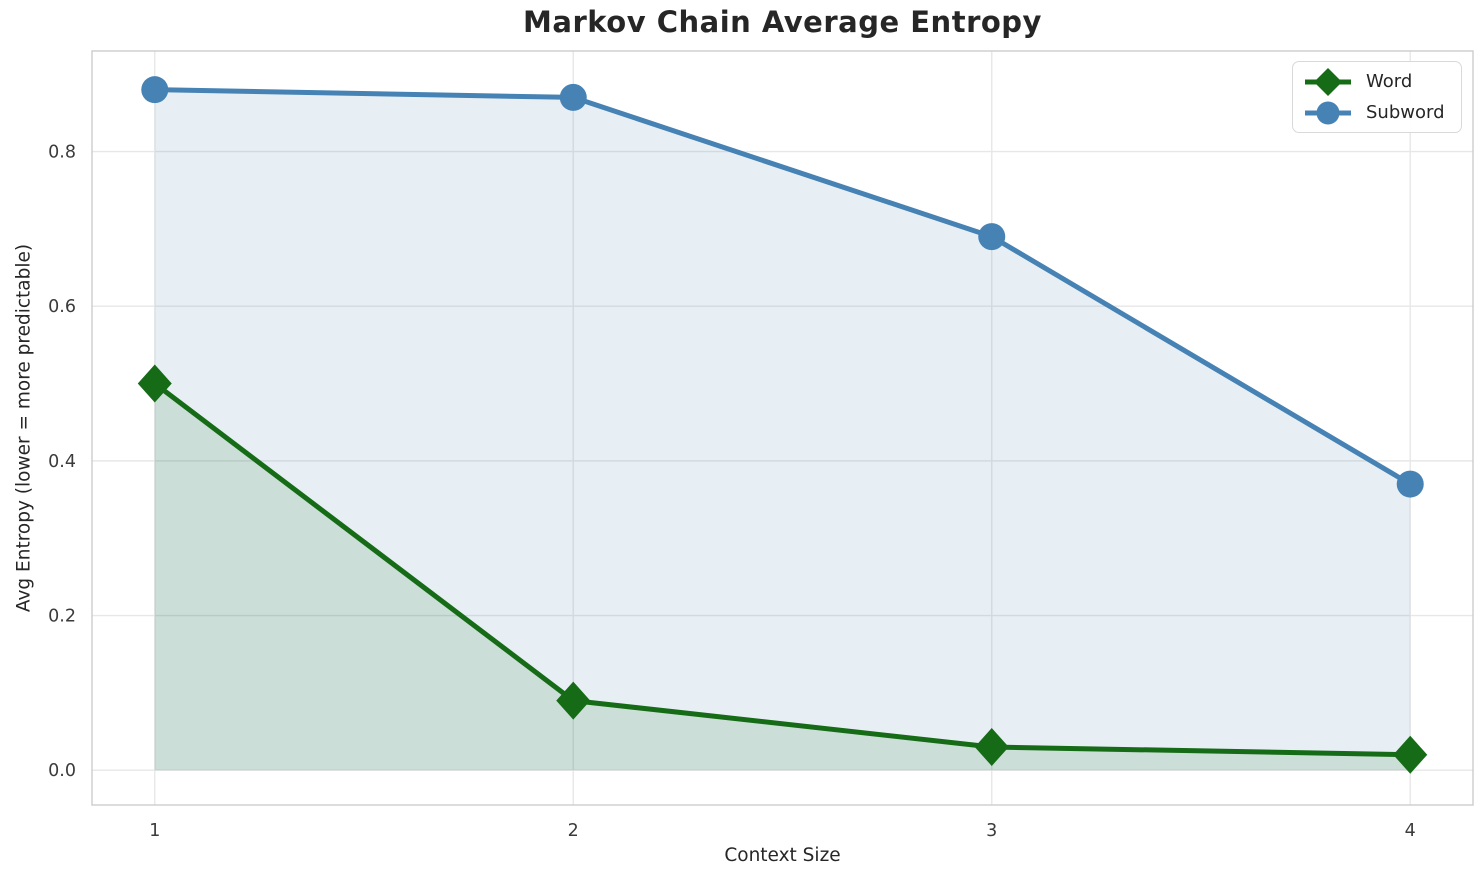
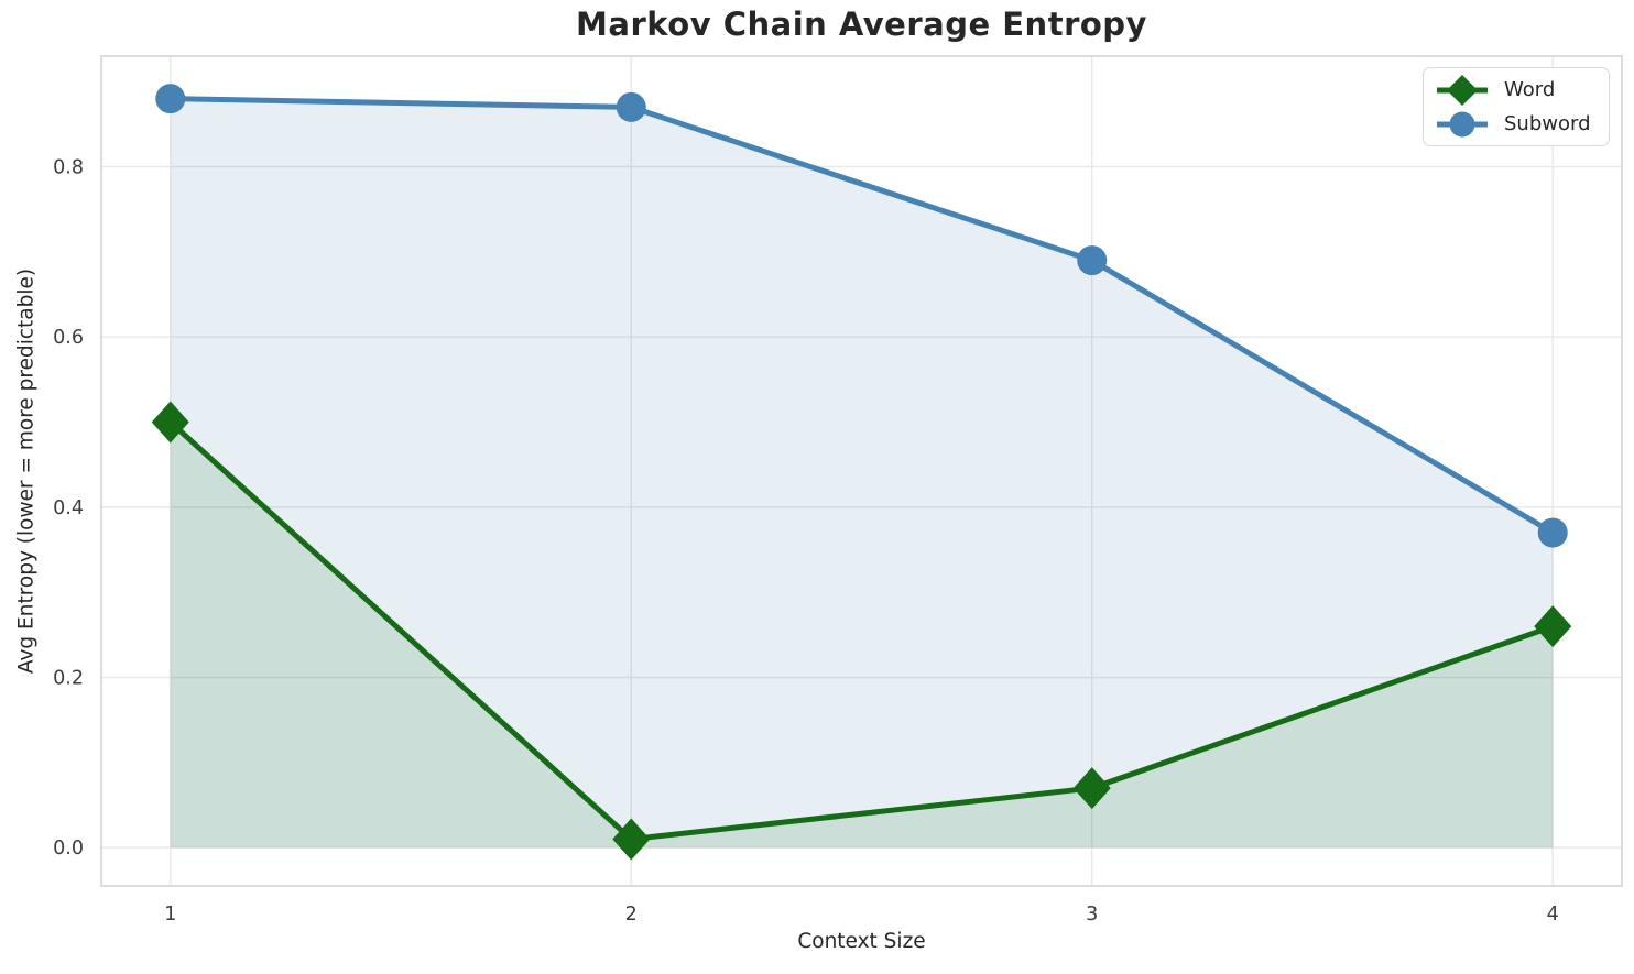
Word/2: 0.09 -> 0.01
Word/3: 0.03 -> 0.07
Word/4: 0.02 -> 0.26
